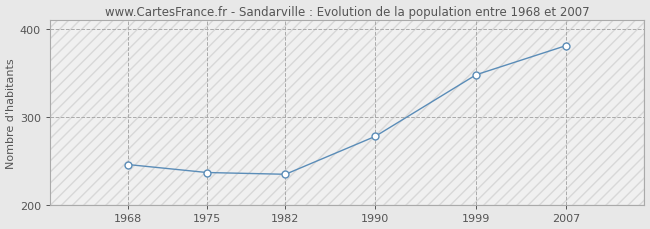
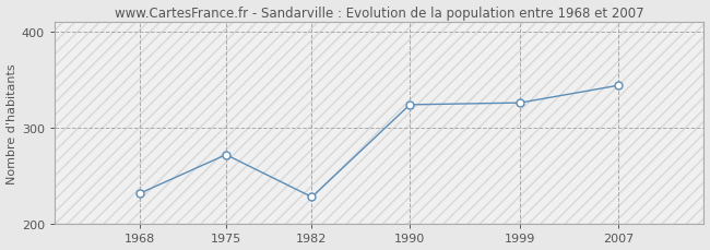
1968: 246 -> 232
1975: 237 -> 272
1982: 235 -> 228
1990: 278 -> 324
1999: 348 -> 326
2007: 381 -> 344
